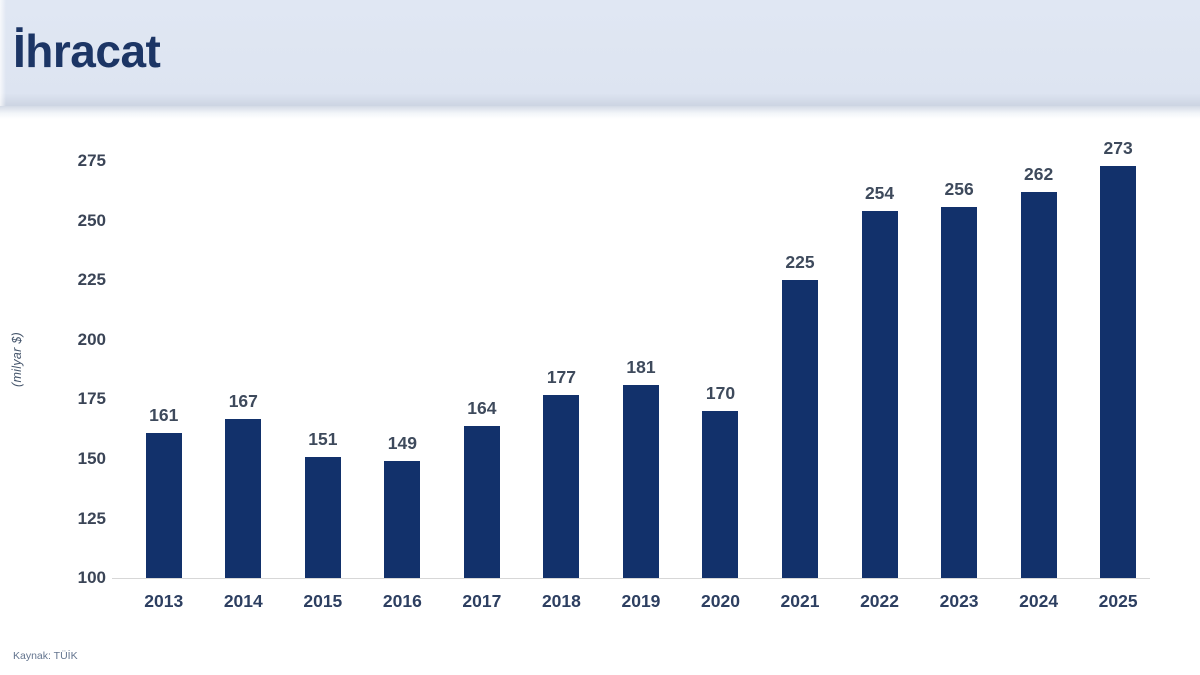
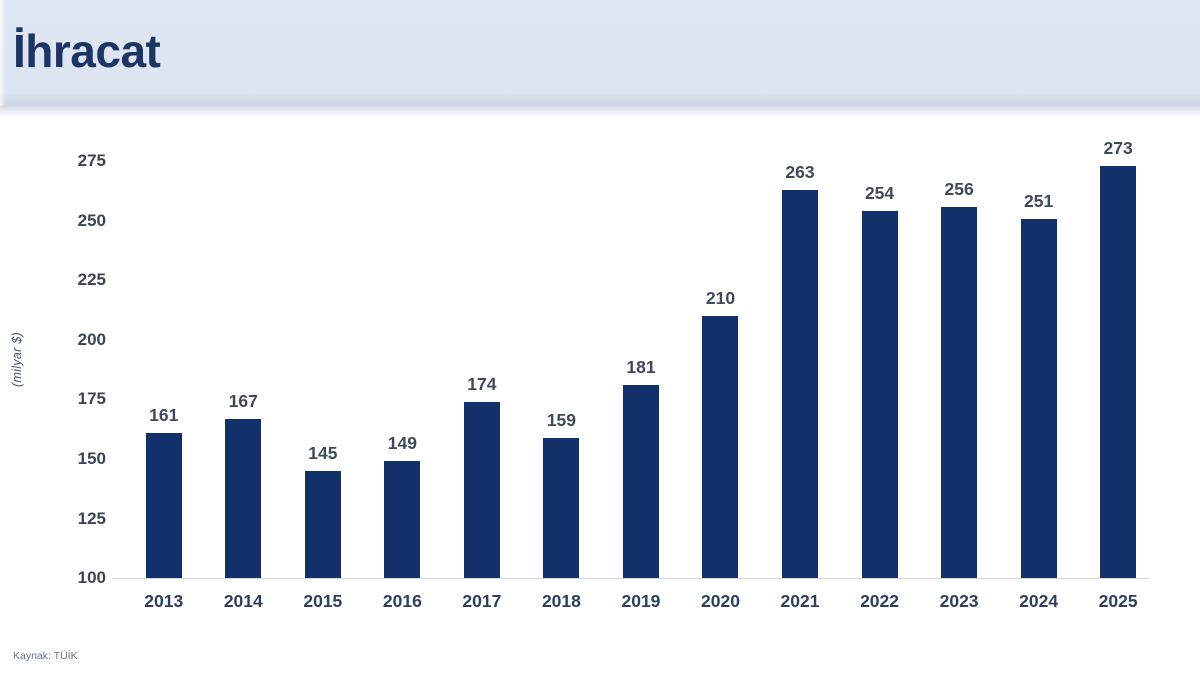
2015: 151 -> 145
2017: 164 -> 174
2018: 177 -> 159
2020: 170 -> 210
2021: 225 -> 263
2024: 262 -> 251
